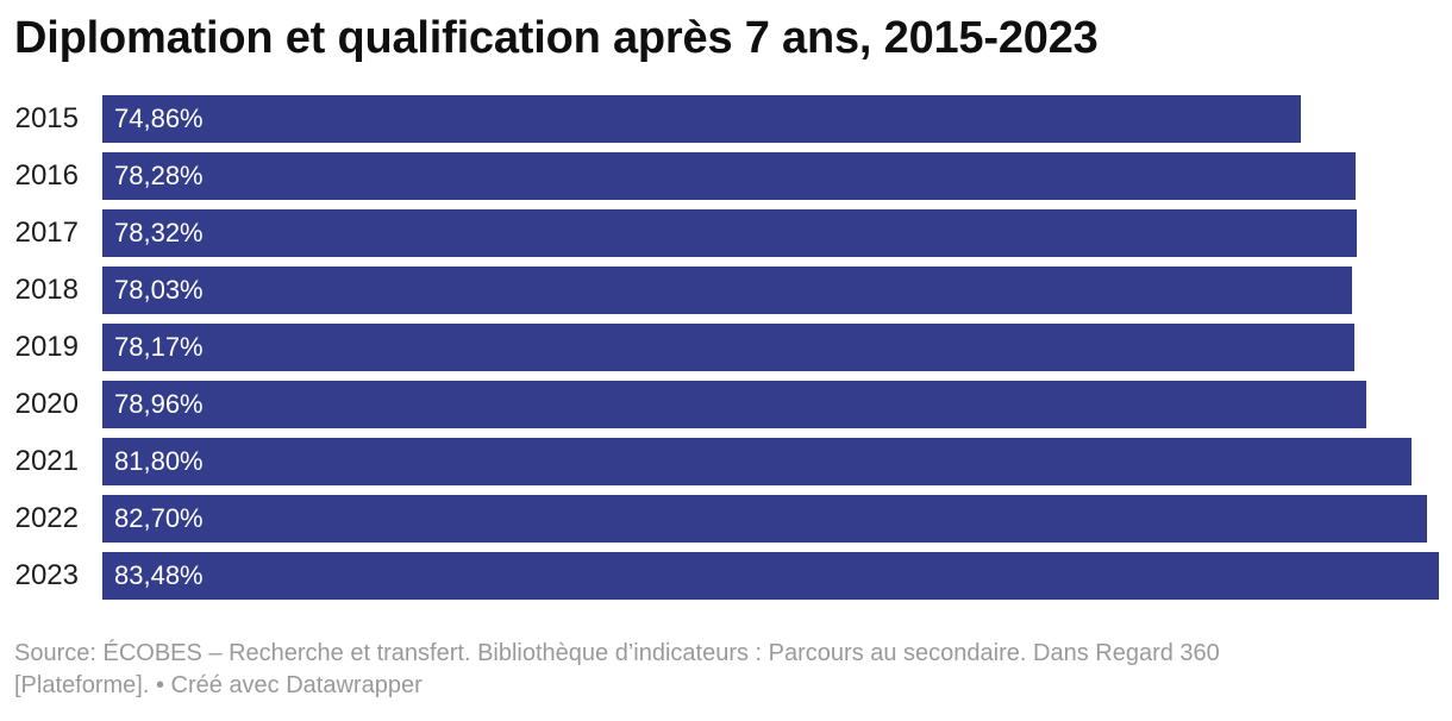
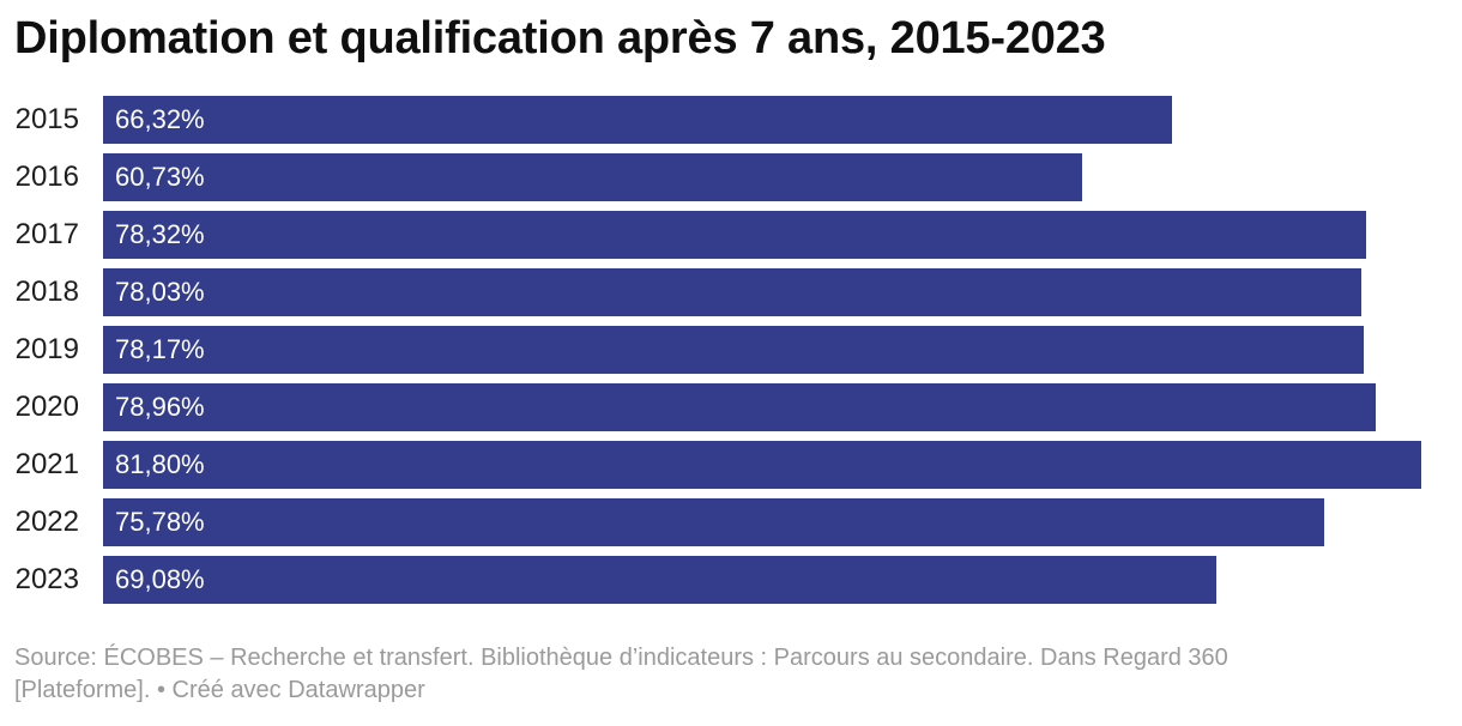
2015: 74,86% -> 66,32%
2016: 78,28% -> 60,73%
2022: 82,70% -> 75,78%
2023: 83,48% -> 69,08%
